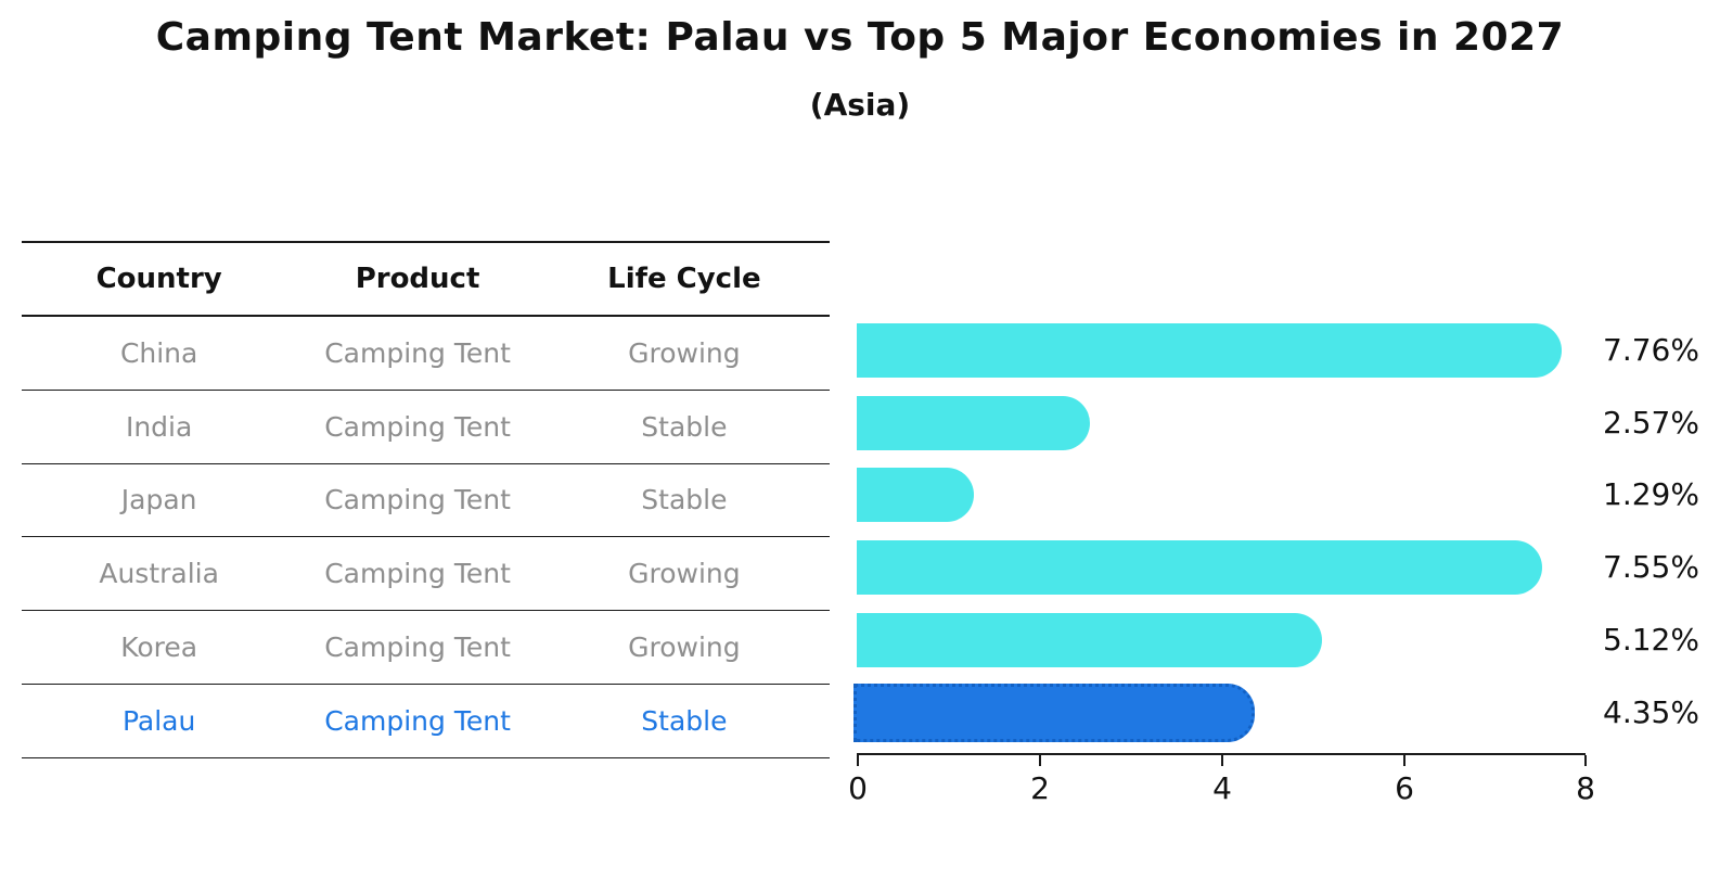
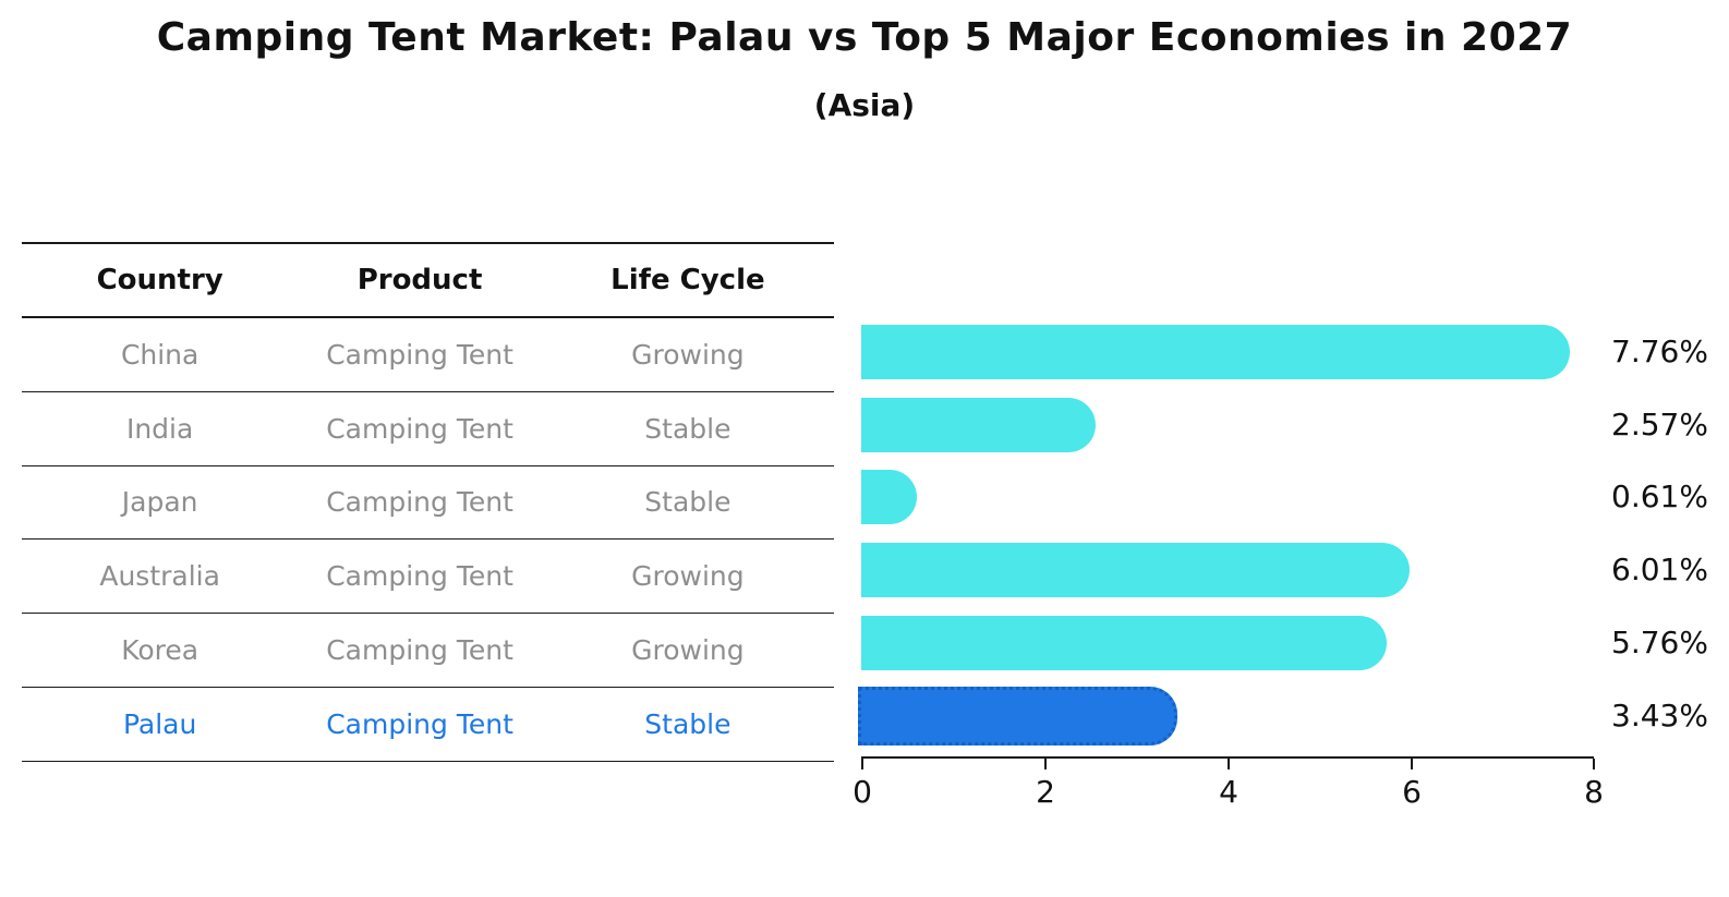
Japan: 1.29% -> 0.61%
Australia: 7.55% -> 6.01%
Korea: 5.12% -> 5.76%
Palau: 4.35% -> 3.43%
